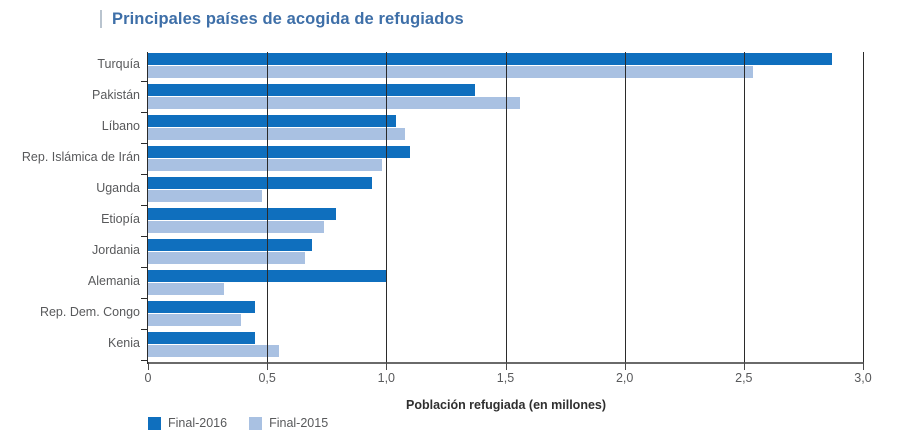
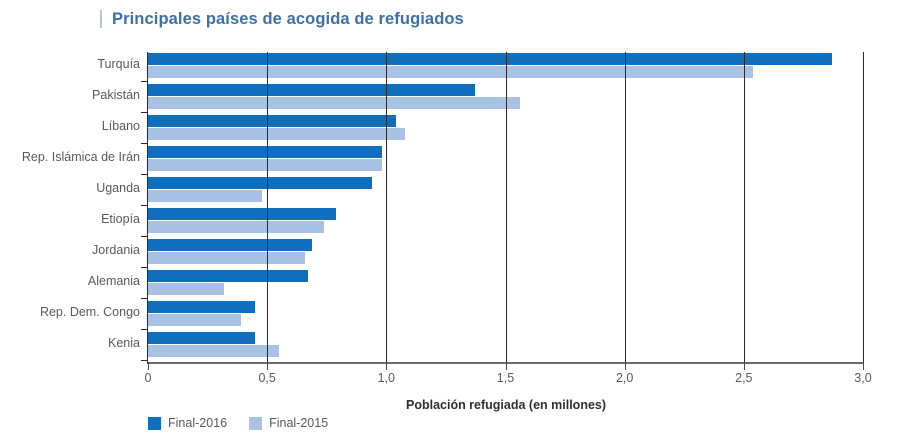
Final-2016/Rep. Islámica de Irán: 1,10 -> 0,98
Final-2016/Alemania: 1,00 -> 0,67
